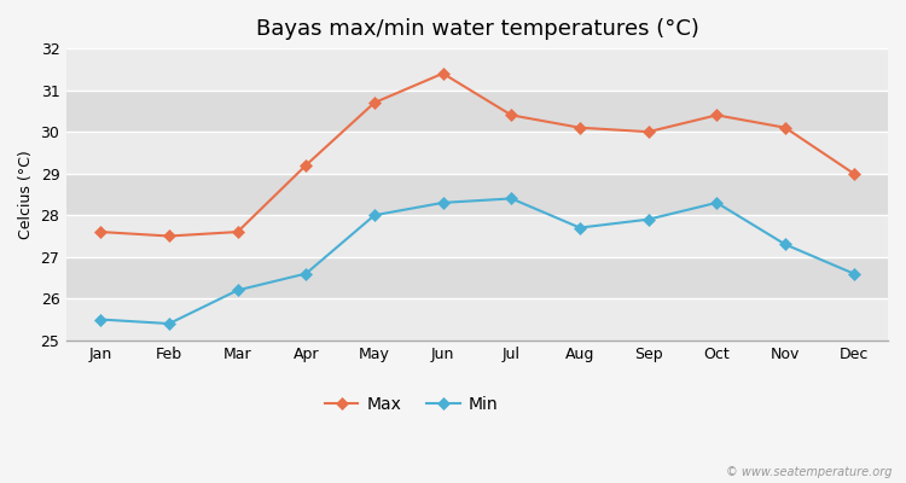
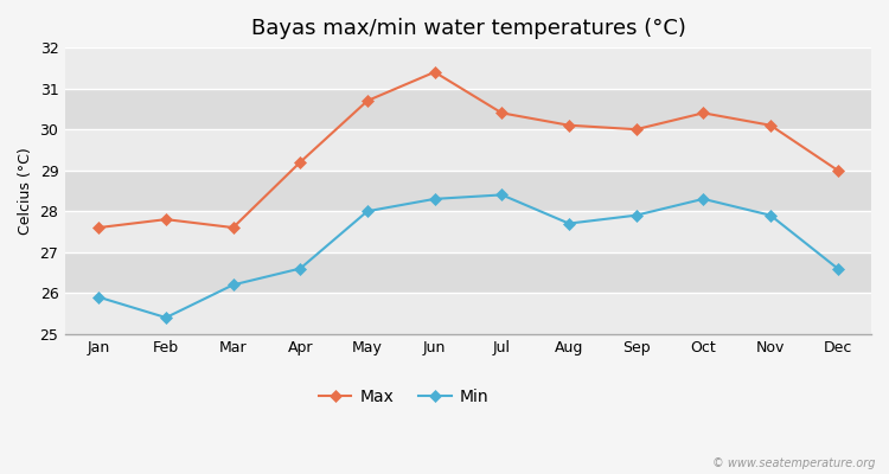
Min/Jan: 25.5 -> 25.9
Max/Feb: 27.5 -> 27.8
Min/Nov: 27.3 -> 27.9
